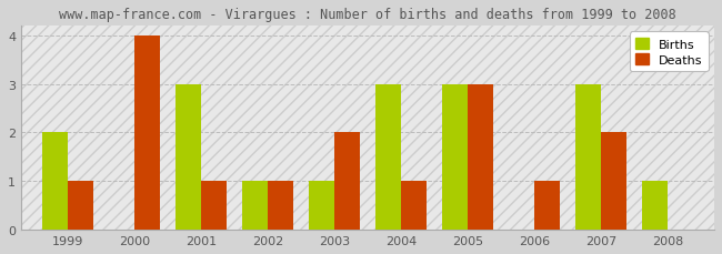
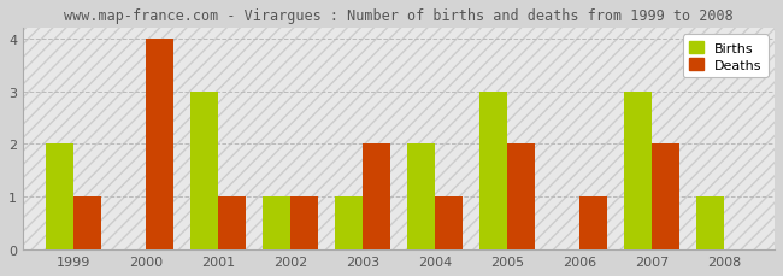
Births/2004: 3 -> 2
Deaths/2005: 3 -> 2
